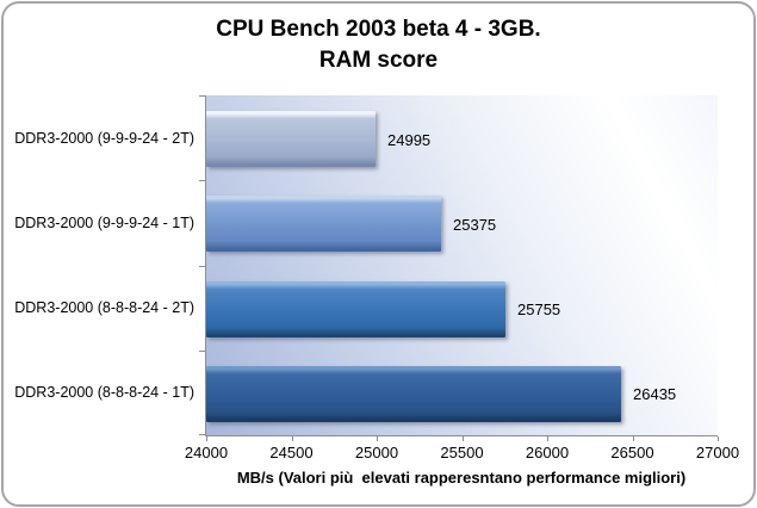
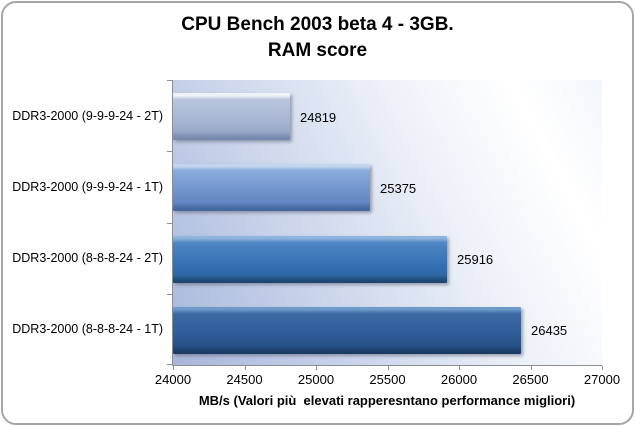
DDR3-2000 (9-9-9-24 - 2T): 24995 -> 24819
DDR3-2000 (8-8-8-24 - 2T): 25755 -> 25916
